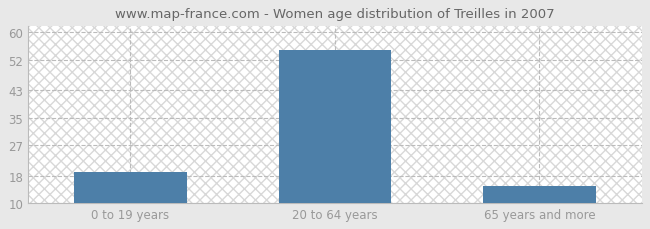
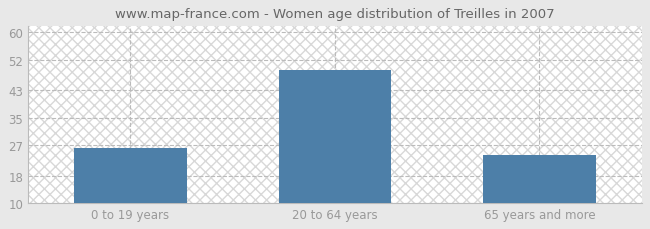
0 to 19 years: 19 -> 26
20 to 64 years: 55 -> 49
65 years and more: 15 -> 24
